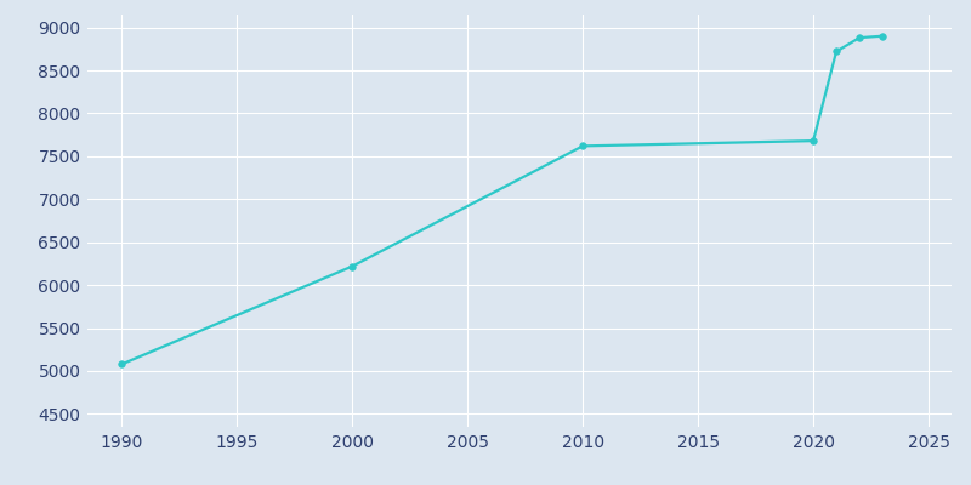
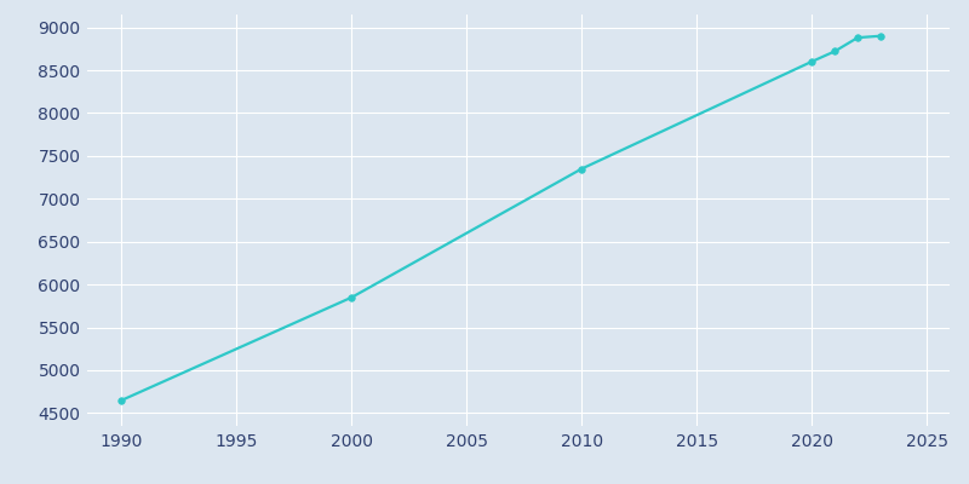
1990: 5080 -> 4650
2000: 6220 -> 5850
2010: 7620 -> 7350
2020: 7680 -> 8600
